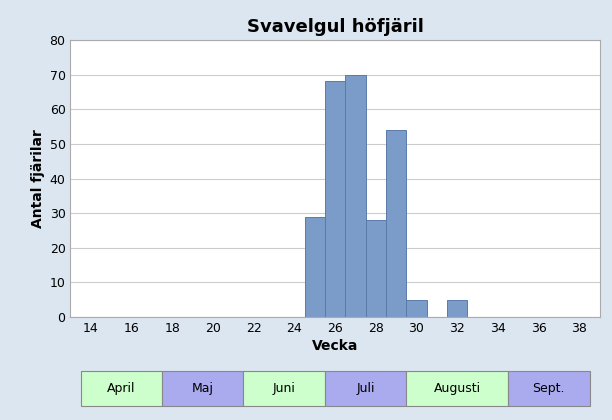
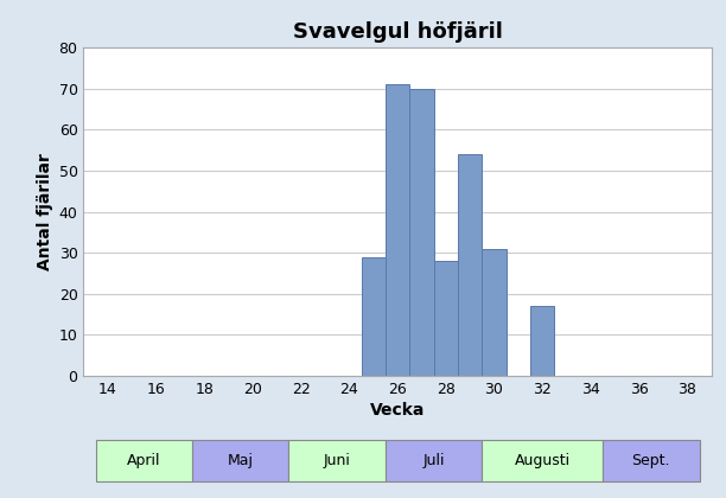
26: 68 -> 71
30: 5 -> 31
32: 5 -> 17
